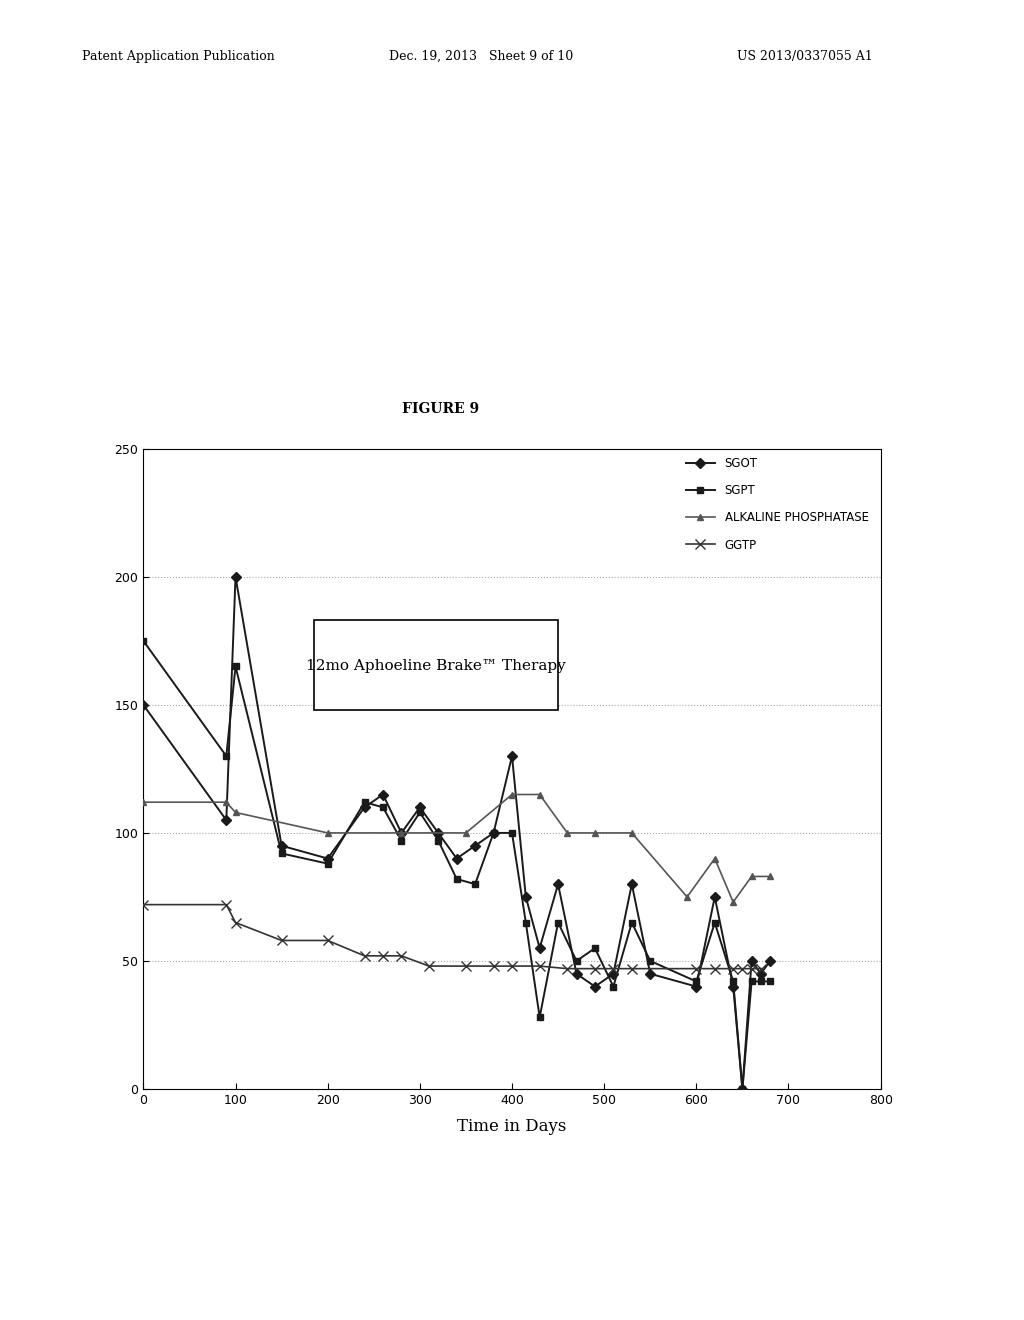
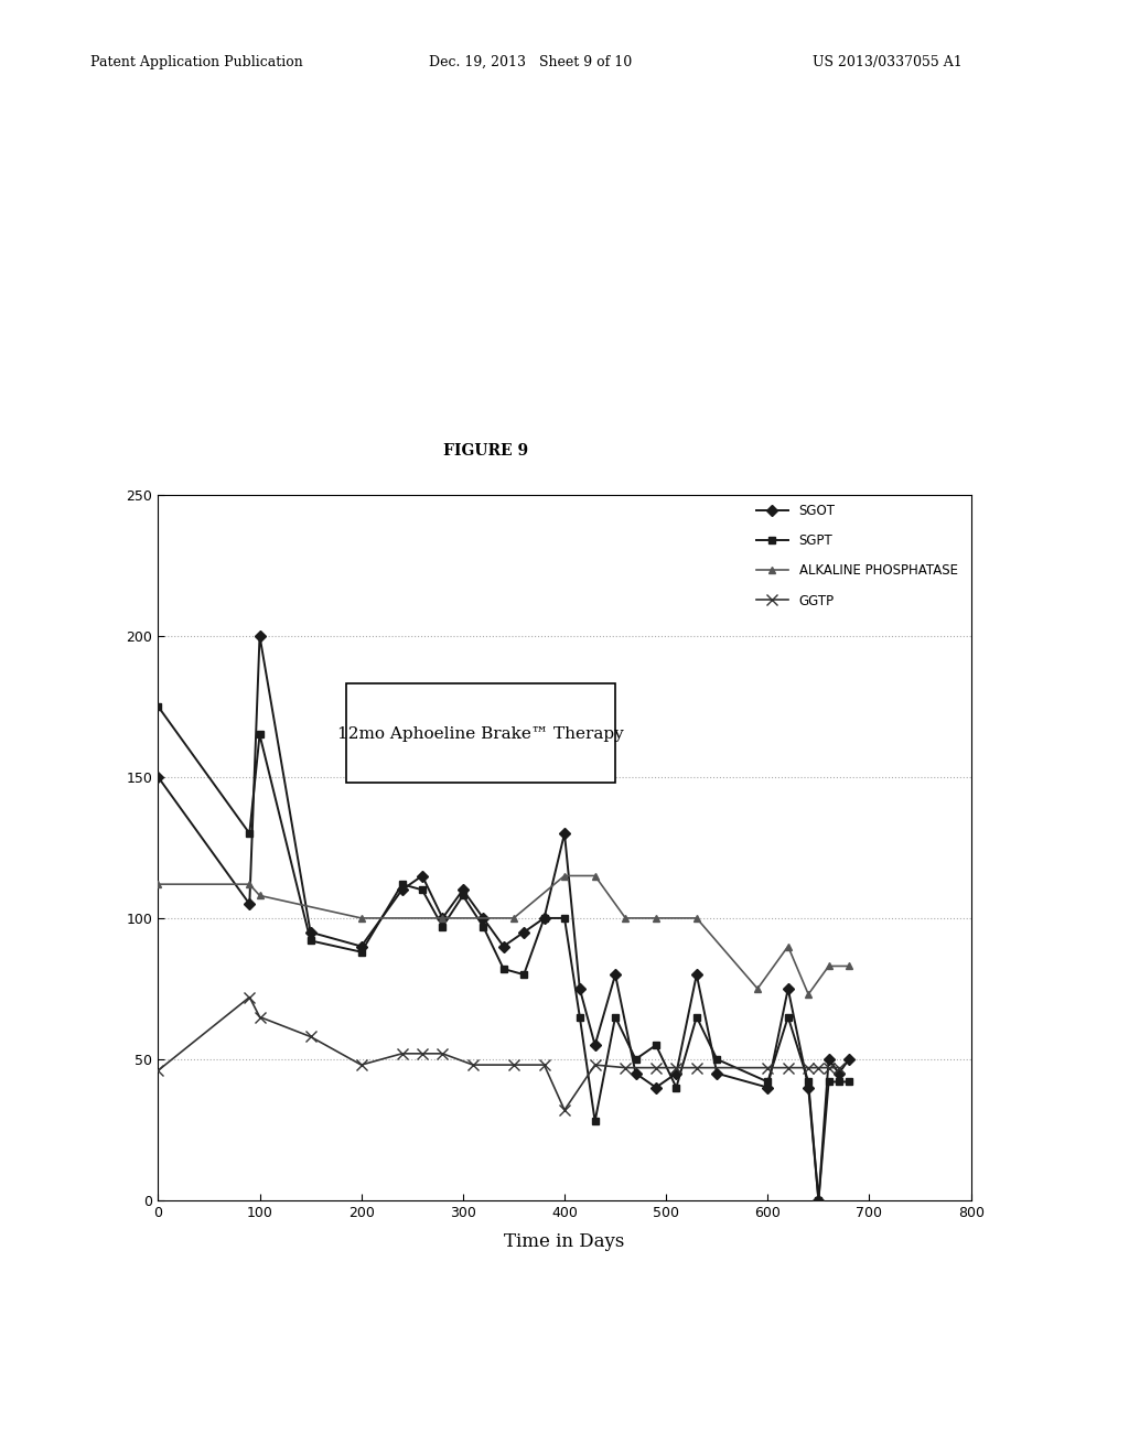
GGTP/0: 72 -> 46
GGTP/200: 58 -> 48
GGTP/400: 48 -> 32
